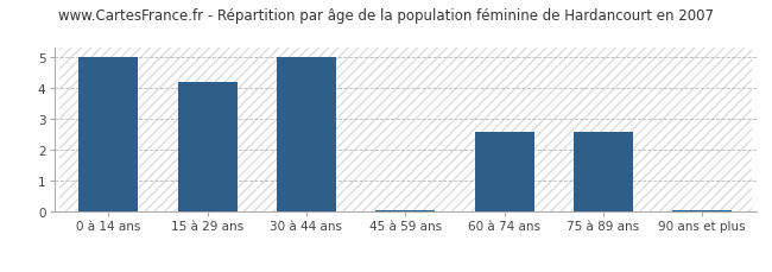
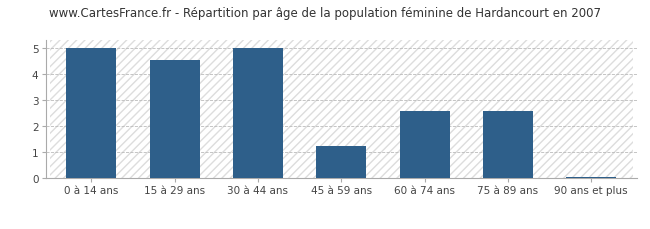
15 à 29 ans: 4.20 -> 4.55
45 à 59 ans: 0.05 -> 1.25
